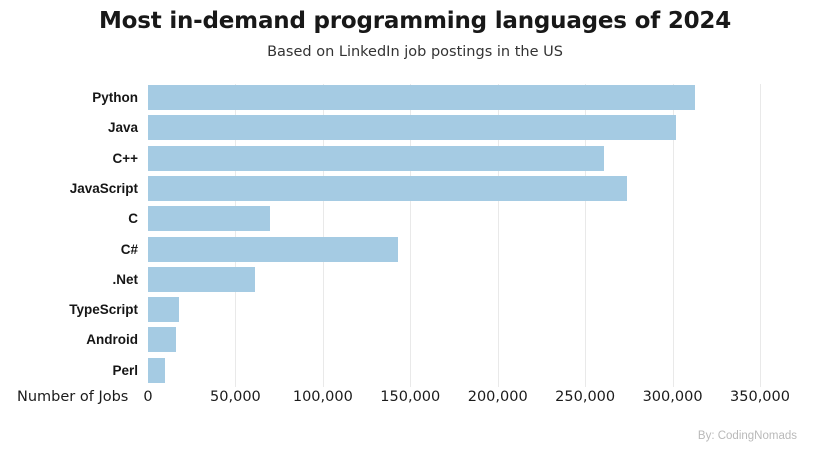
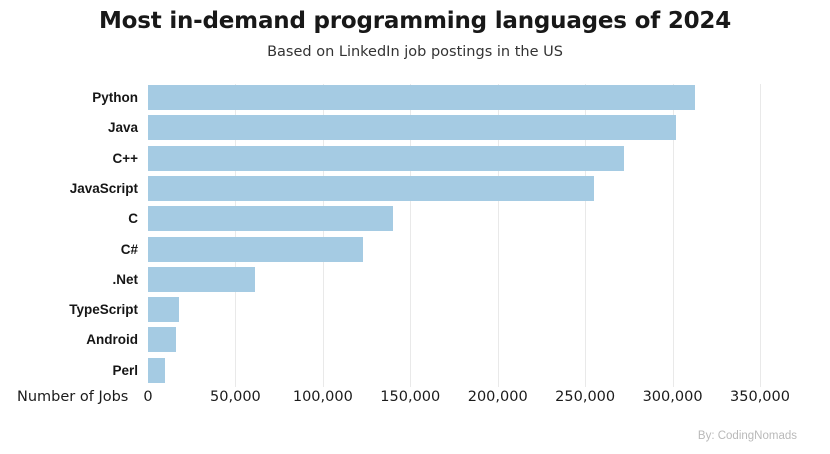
C++: 261000 -> 272000
JavaScript: 274000 -> 255000
C: 70000 -> 140000
C#: 143000 -> 123000
